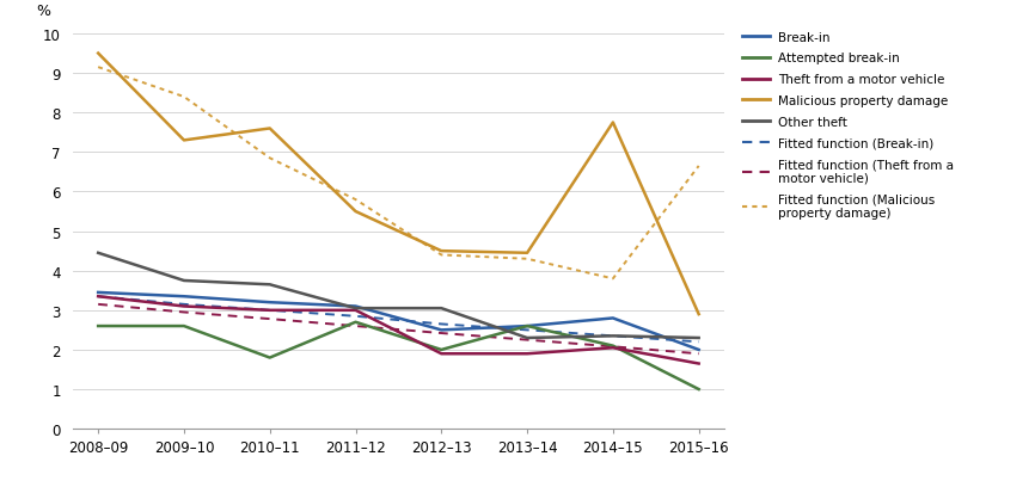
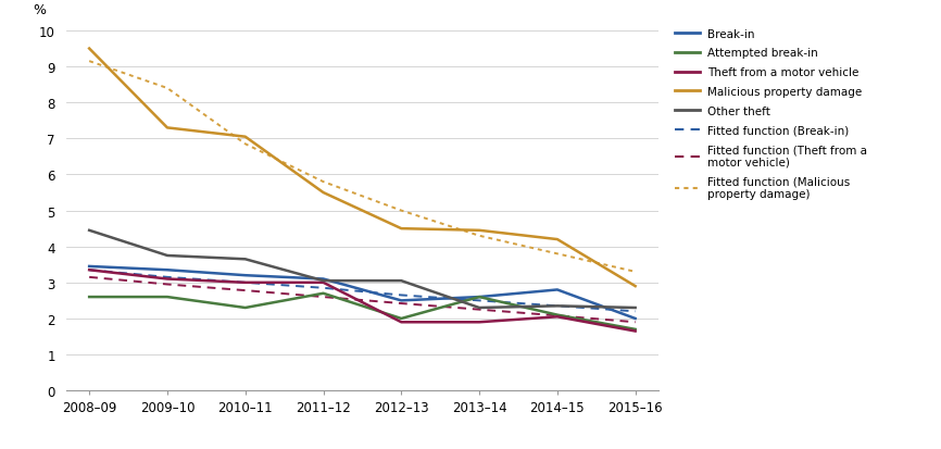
Attempted break-in/2010–11: 1.8 -> 2.3
Malicious property damage/2010–11: 7.60 -> 7.05
Fitted function (Malicious property damage)/2012–13: 4.40 -> 5.00
Malicious property damage/2014–15: 7.75 -> 4.20
Attempted break-in/2015–16: 1.0 -> 1.7
Fitted function (Malicious property damage)/2015–16: 6.65 -> 3.30
